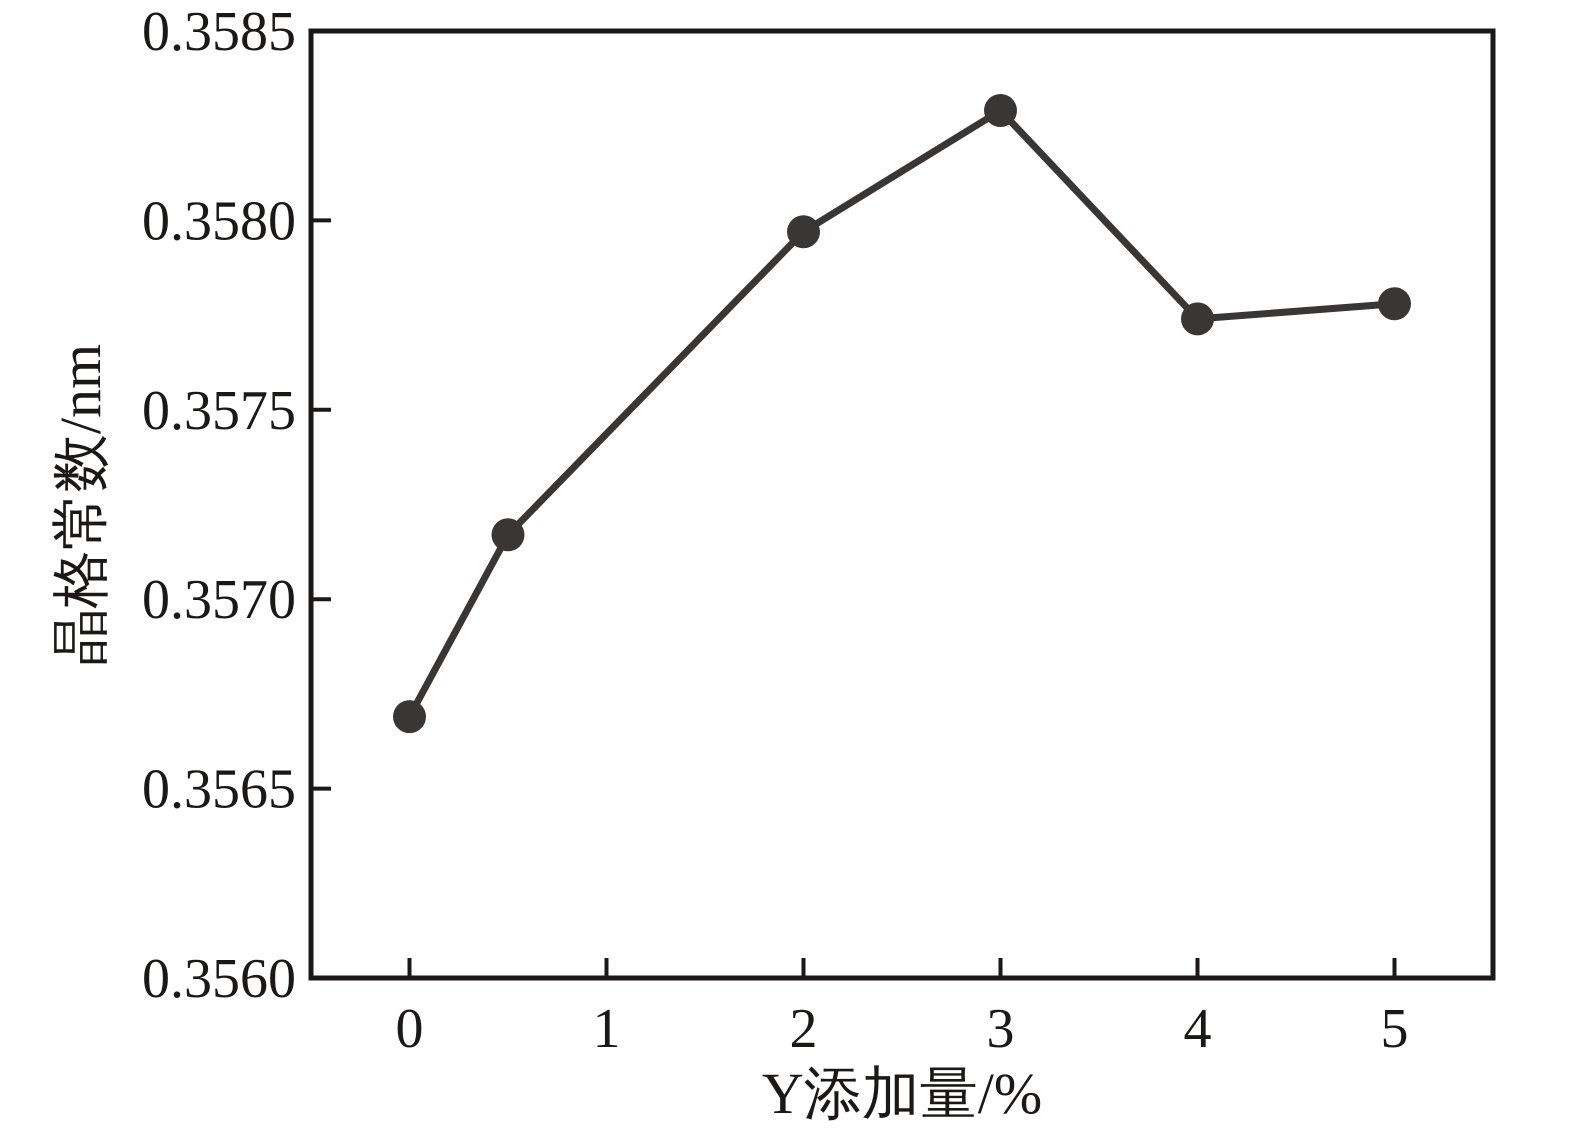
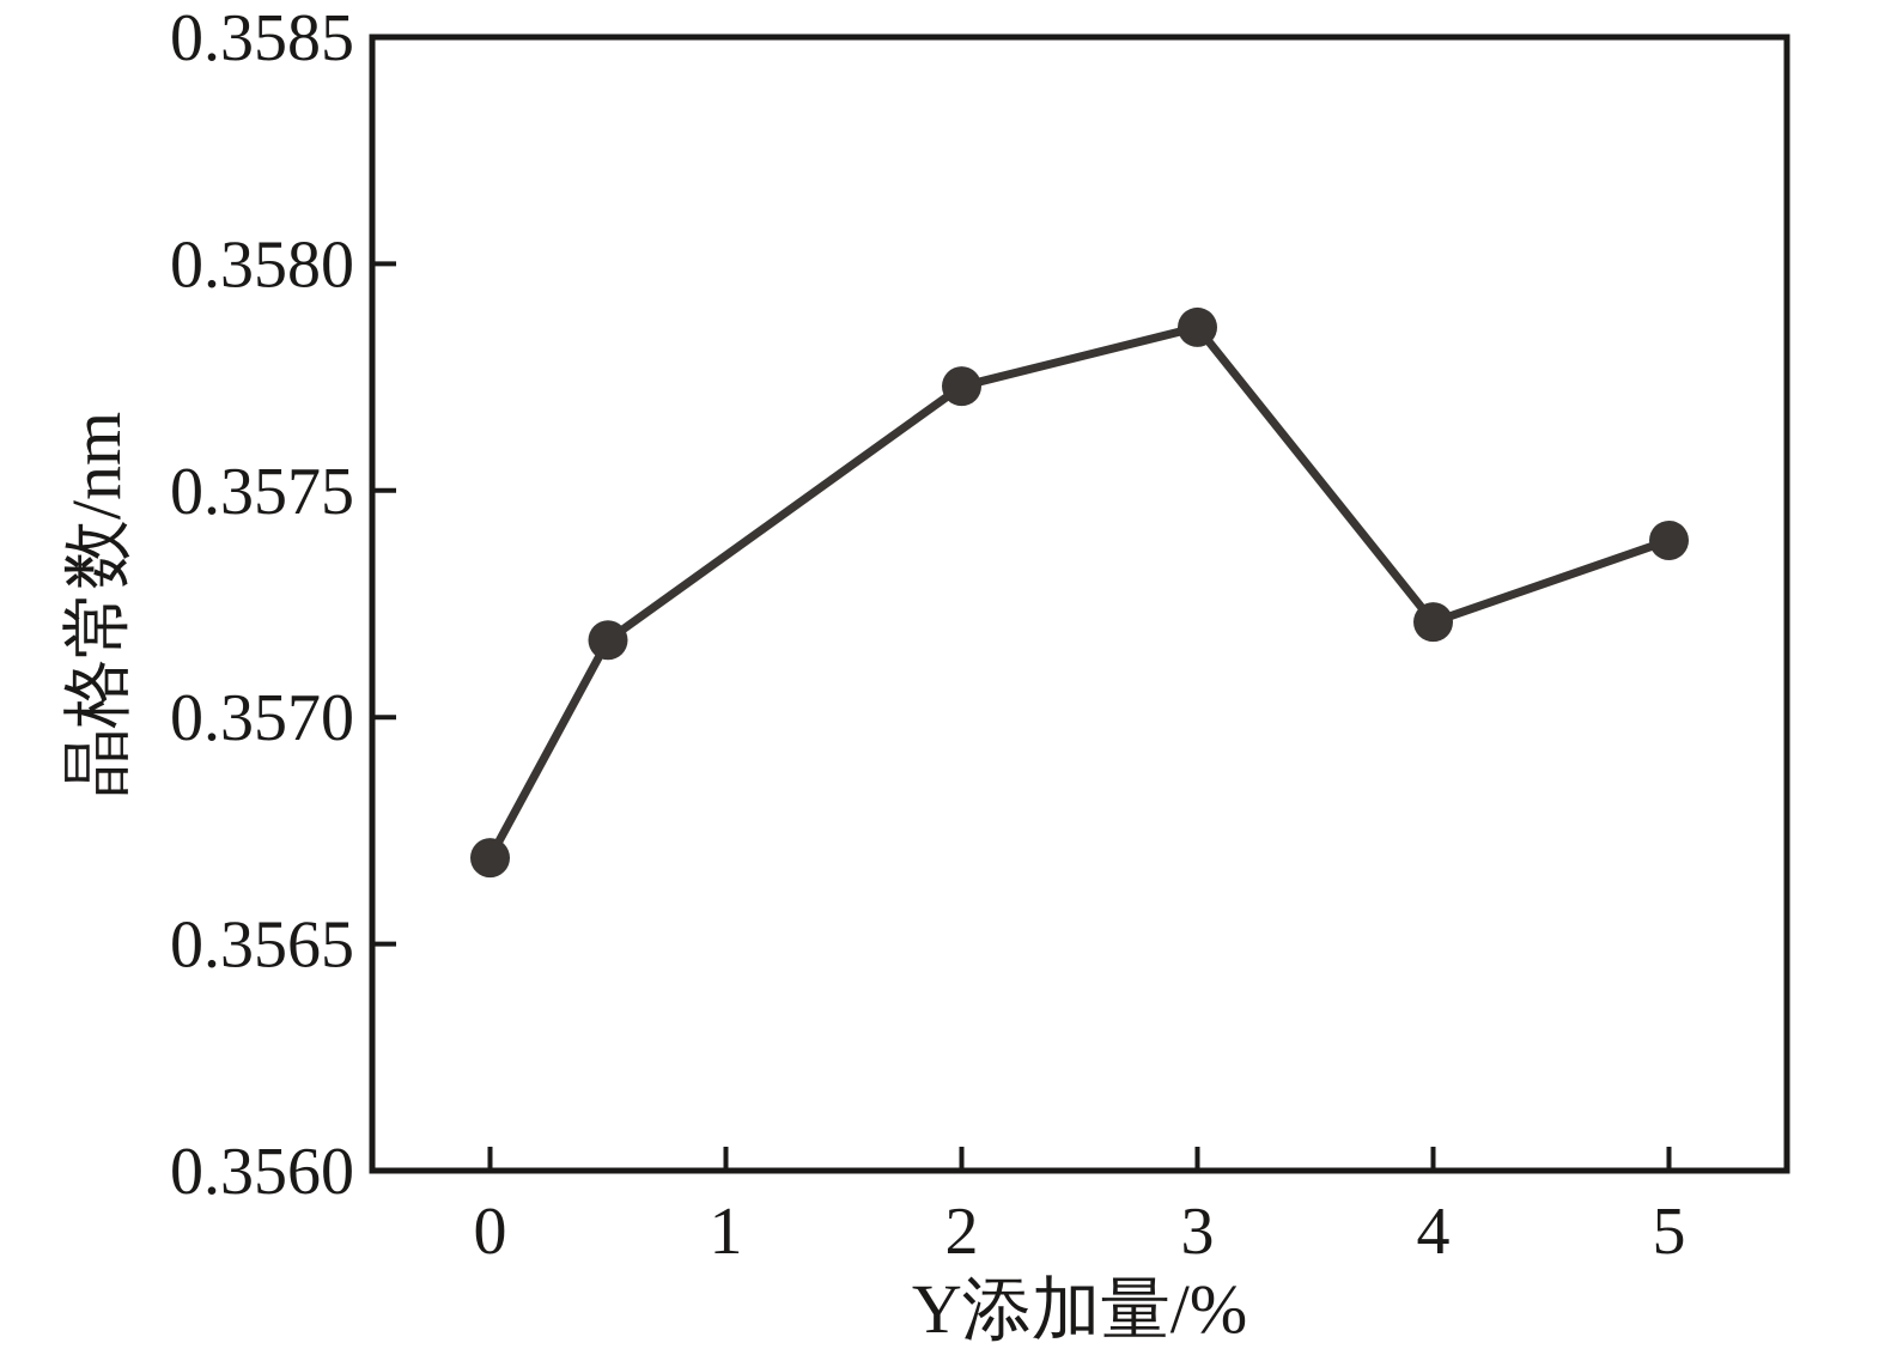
2: 0.35797 -> 0.35773
3: 0.35829 -> 0.35786
4: 0.35774 -> 0.35721
5: 0.35778 -> 0.35739
